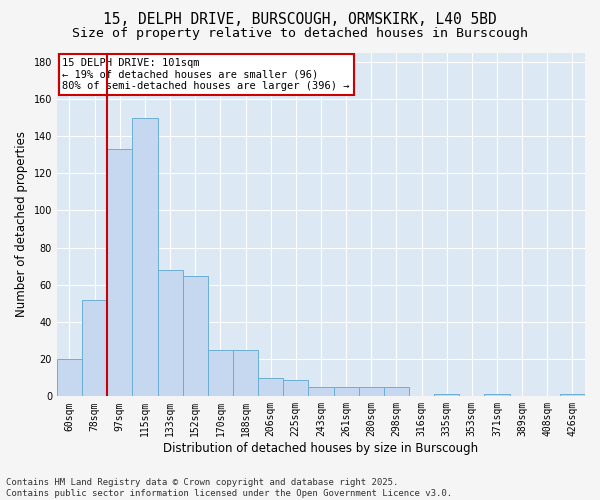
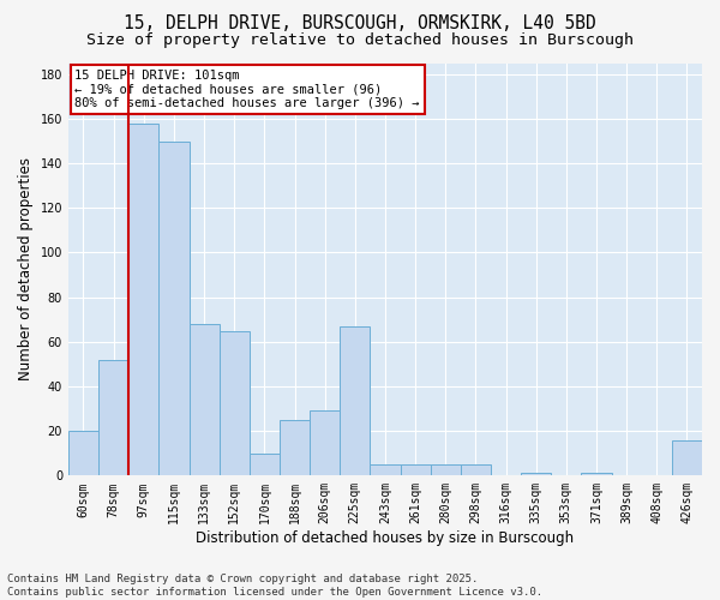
97sqm: 133 -> 158
170sqm: 25 -> 10
206sqm: 10 -> 29
225sqm: 9 -> 67
426sqm: 1 -> 16
